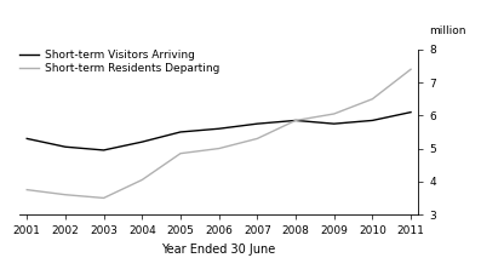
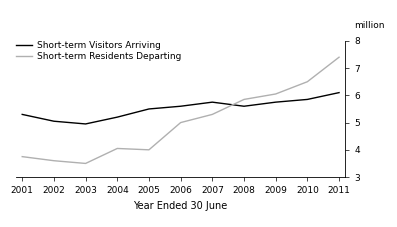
Short-term Residents Departing/2005: 4.85 -> 4.00
Short-term Visitors Arriving/2008: 5.85 -> 5.60
